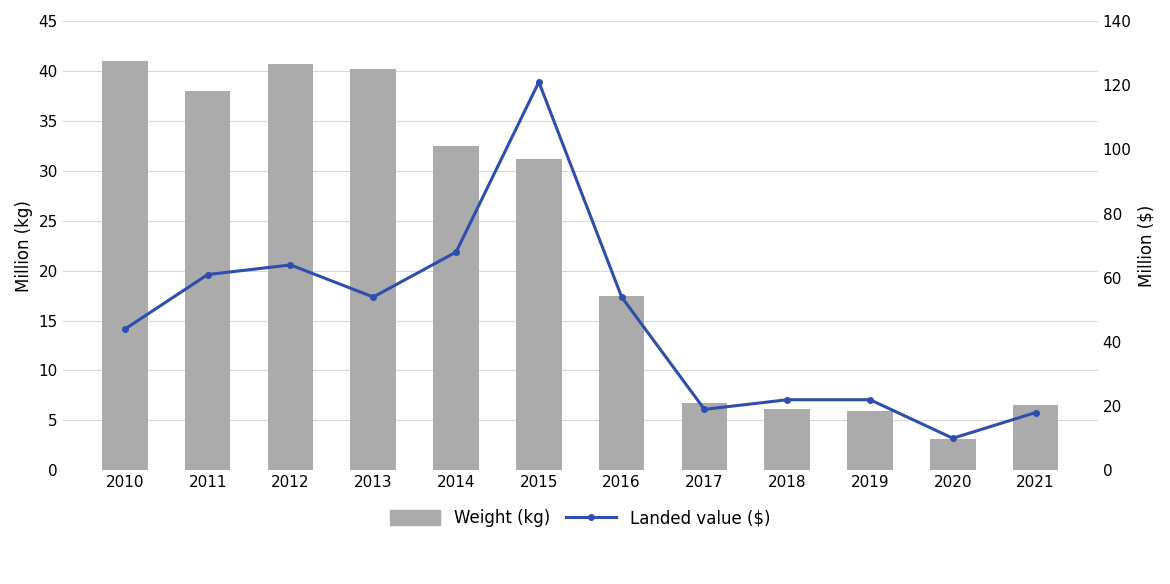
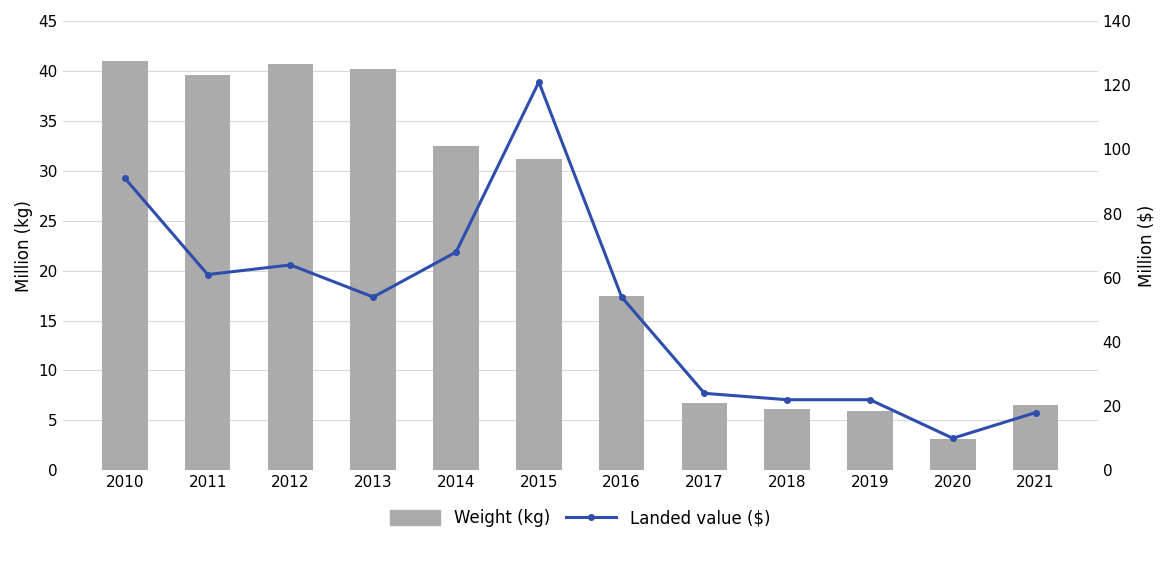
Landed value ($)/2010: 44 -> 91
Weight (kg)/2011: 38.0 -> 39.6
Landed value ($)/2017: 19 -> 24
